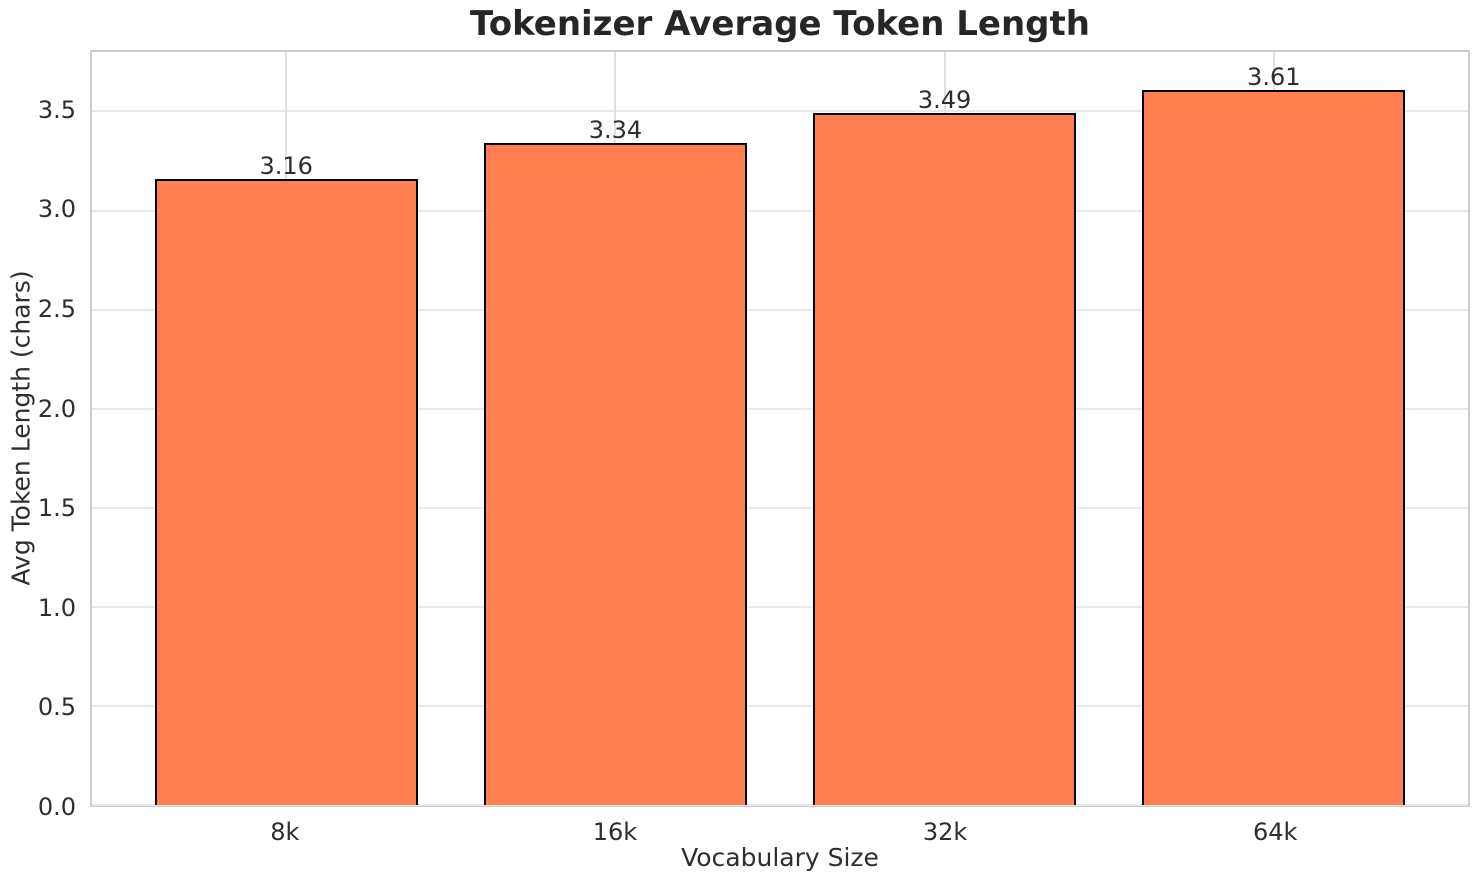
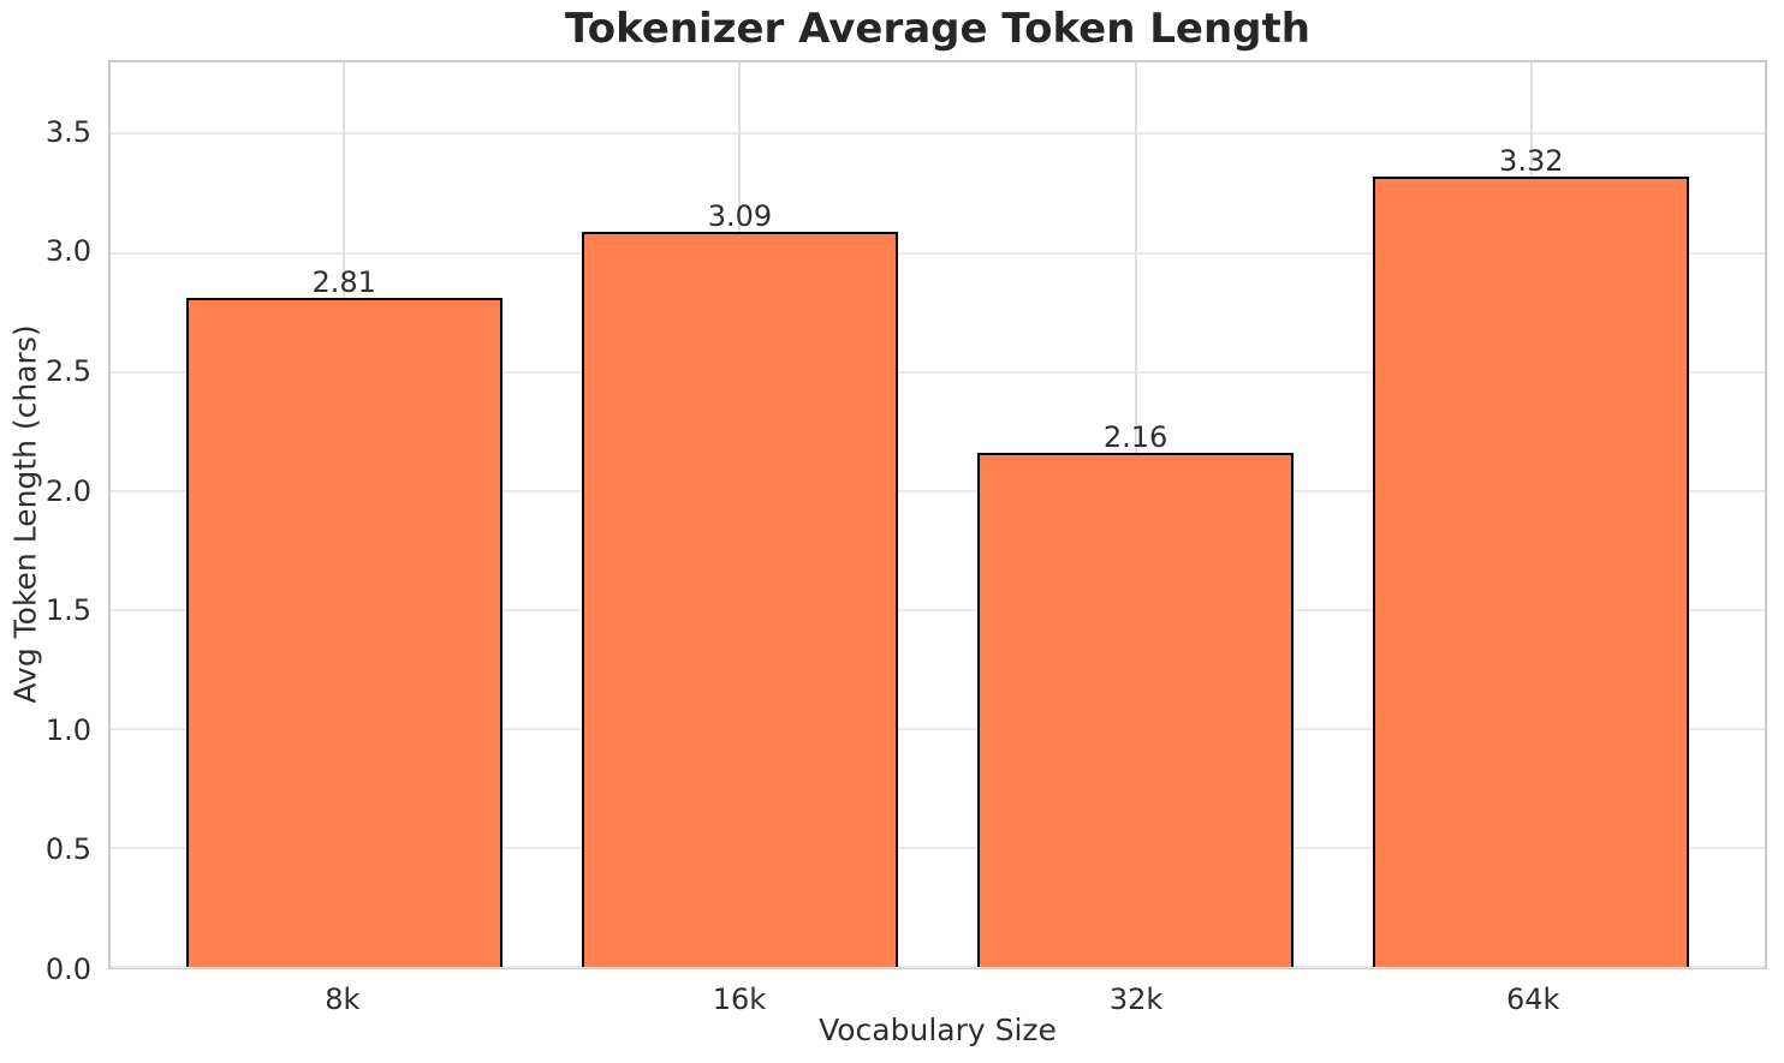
8k: 3.16 -> 2.81
16k: 3.34 -> 3.09
32k: 3.49 -> 2.16
64k: 3.61 -> 3.32
